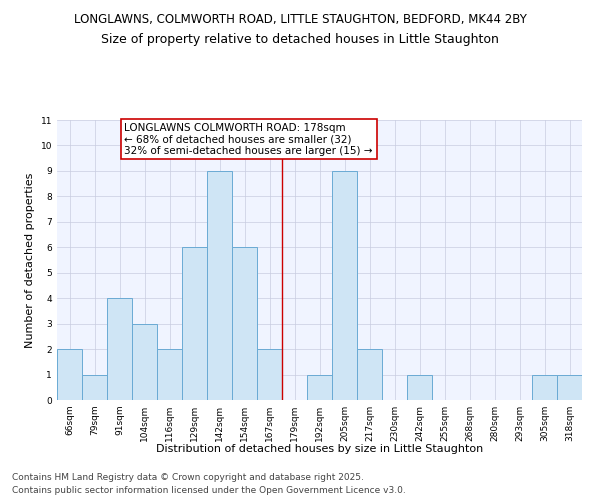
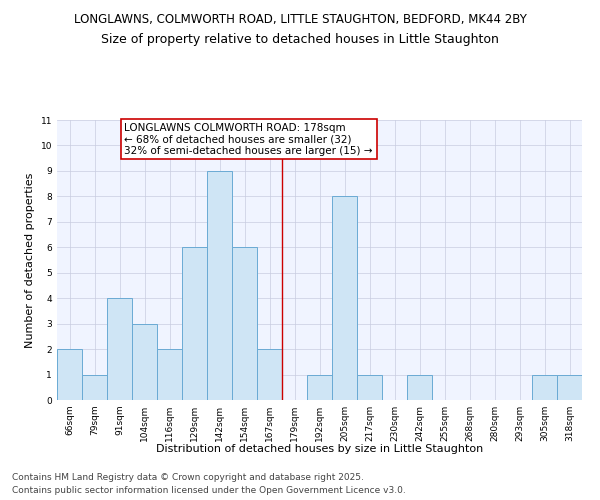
205sqm: 9 -> 8
217sqm: 2 -> 1
